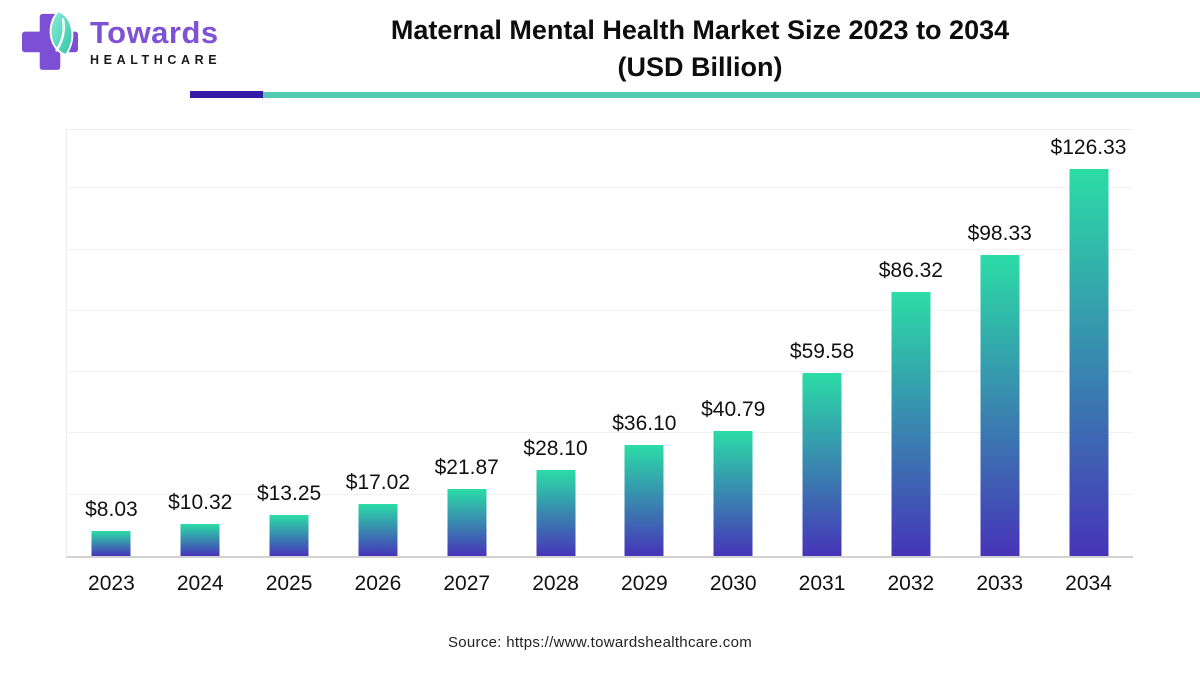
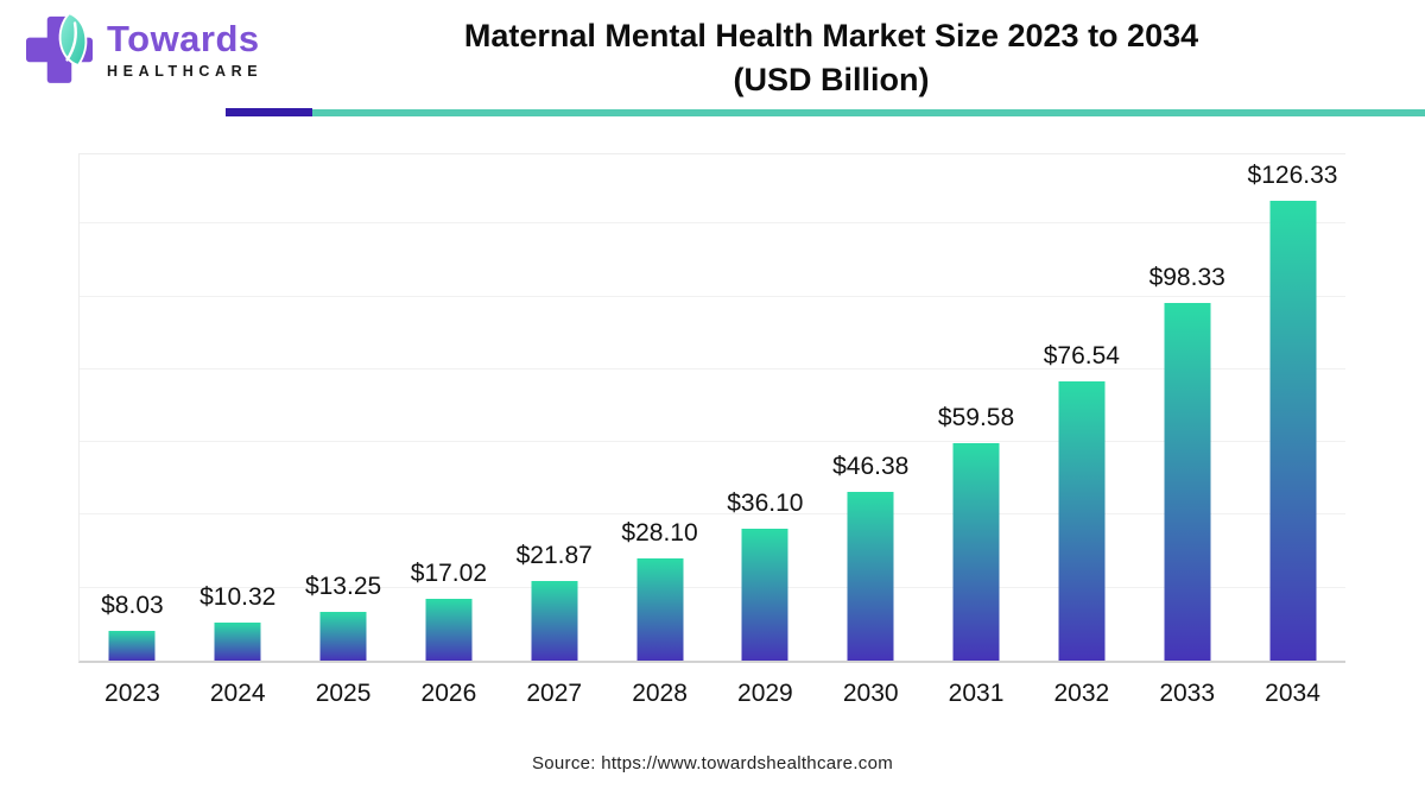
2030: $40.79 -> $46.38
2032: $86.32 -> $76.54
